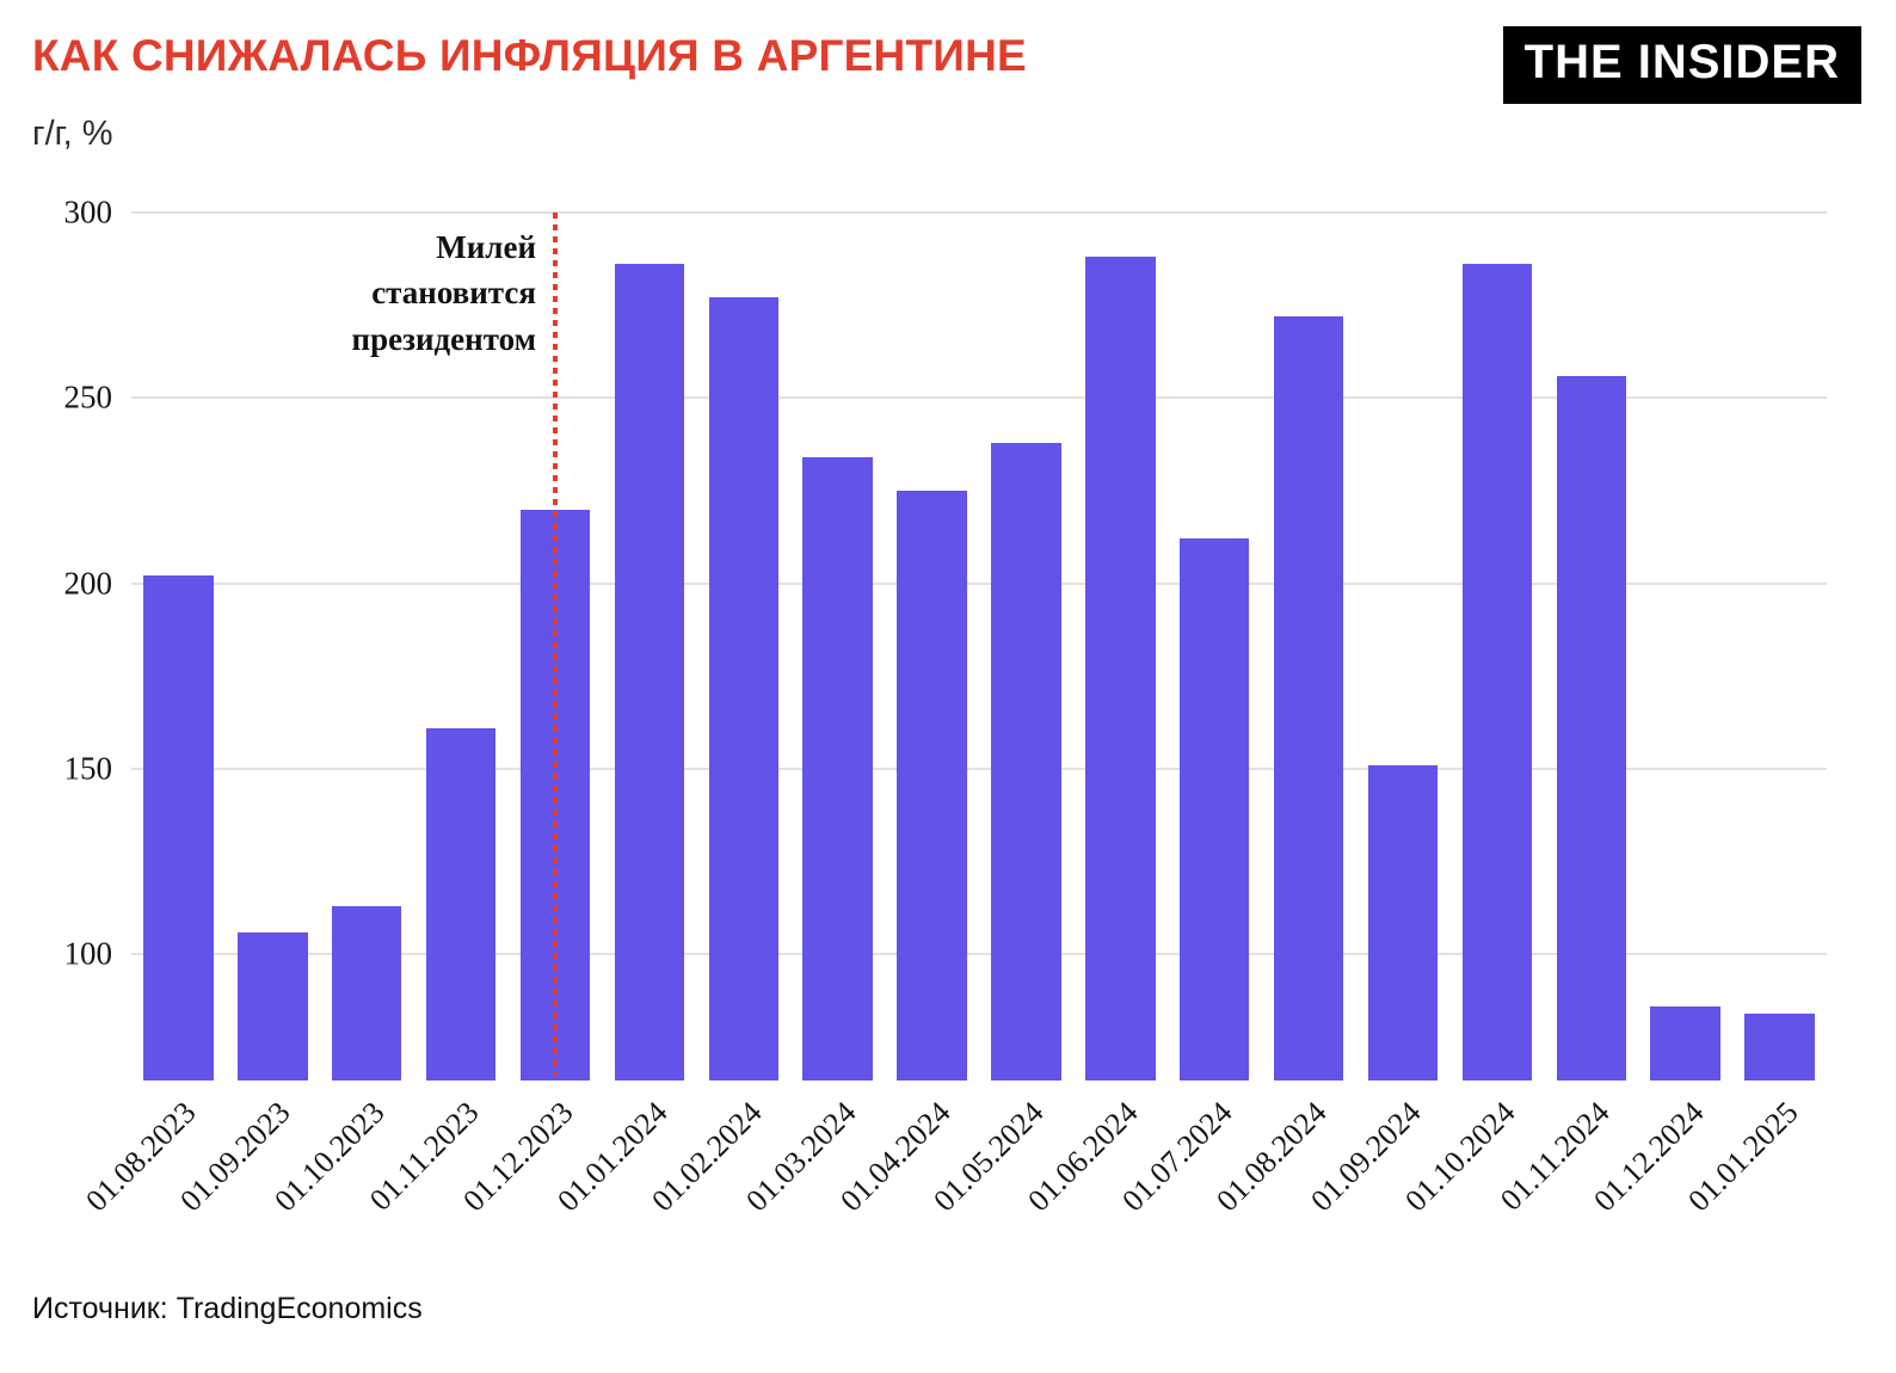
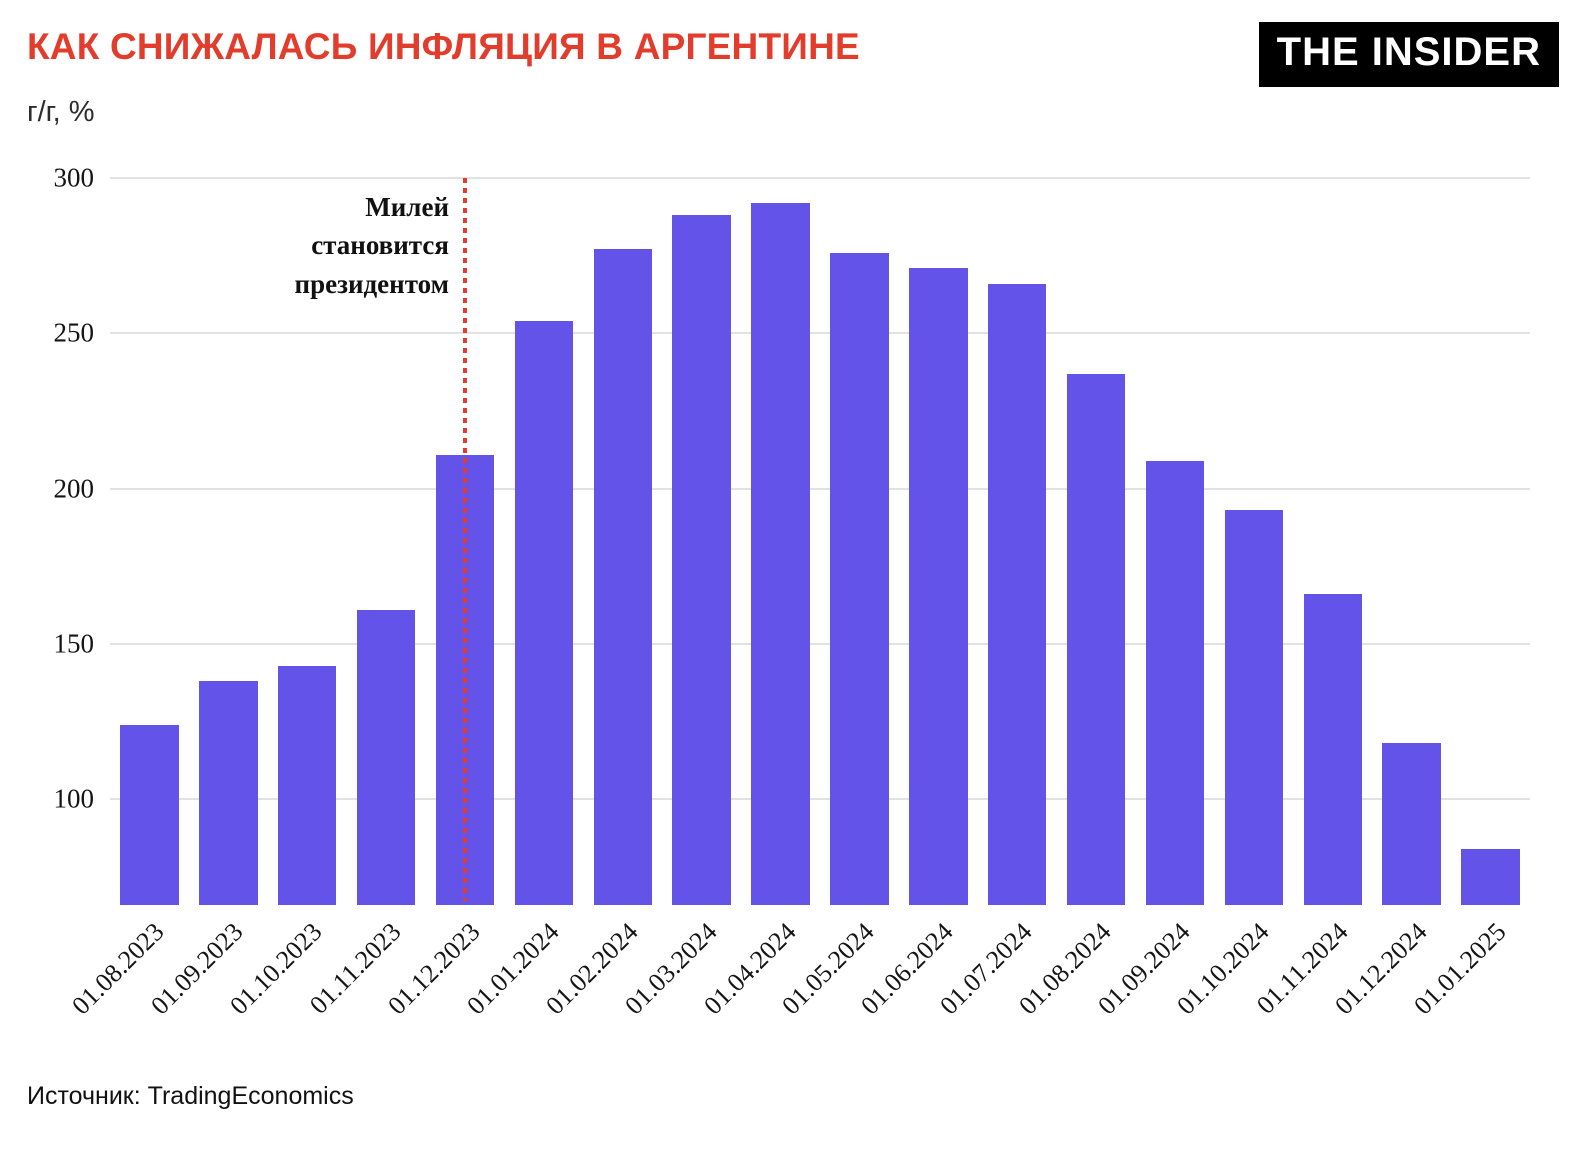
01.08.2023: 202 -> 124
01.09.2023: 106 -> 138
01.10.2023: 113 -> 143
01.12.2023: 220 -> 211
01.01.2024: 286 -> 254
01.03.2024: 234 -> 288
01.04.2024: 225 -> 292
01.05.2024: 238 -> 276
01.06.2024: 288 -> 271
01.07.2024: 212 -> 266
01.08.2024: 272 -> 237
01.09.2024: 151 -> 209
01.10.2024: 286 -> 193
01.11.2024: 256 -> 166
01.12.2024: 86 -> 118
